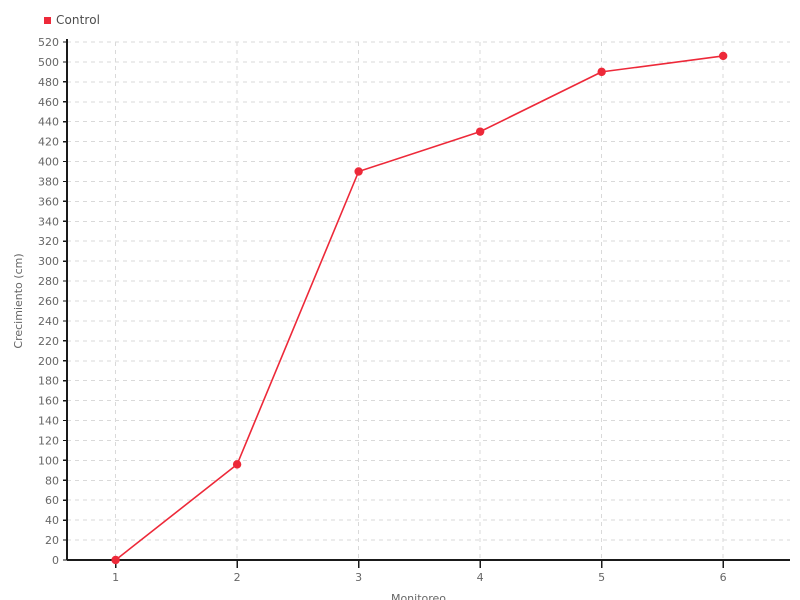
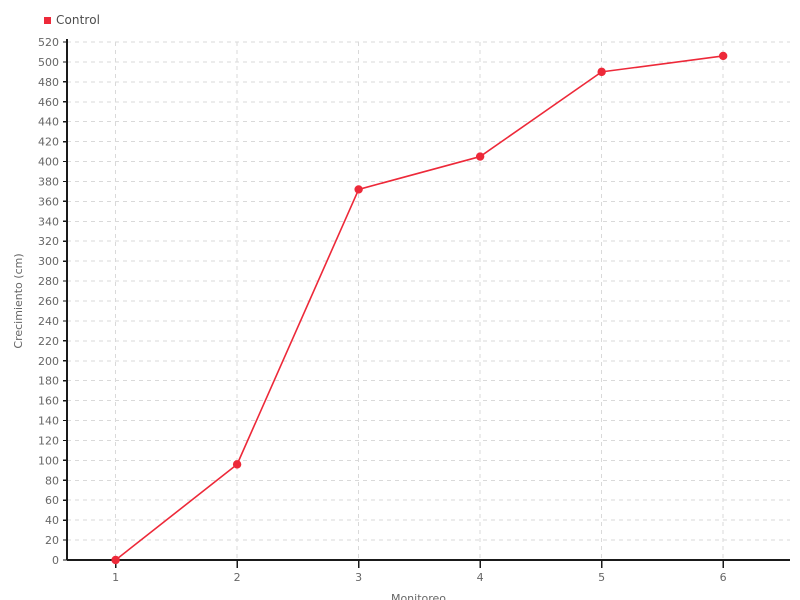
3: 390 -> 370
4: 430 -> 400
